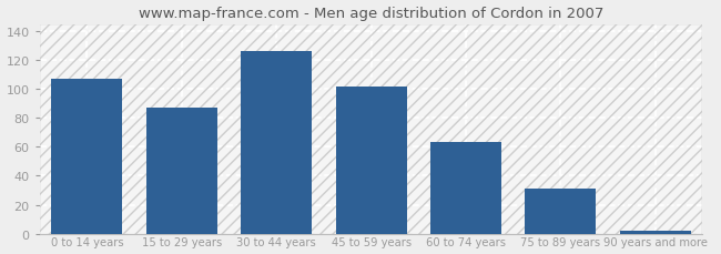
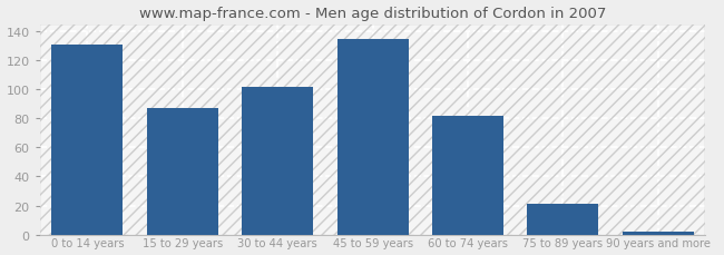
0 to 14 years: 107 -> 131
30 to 44 years: 126 -> 102
45 to 59 years: 102 -> 135
60 to 74 years: 63 -> 82
75 to 89 years: 31 -> 21
